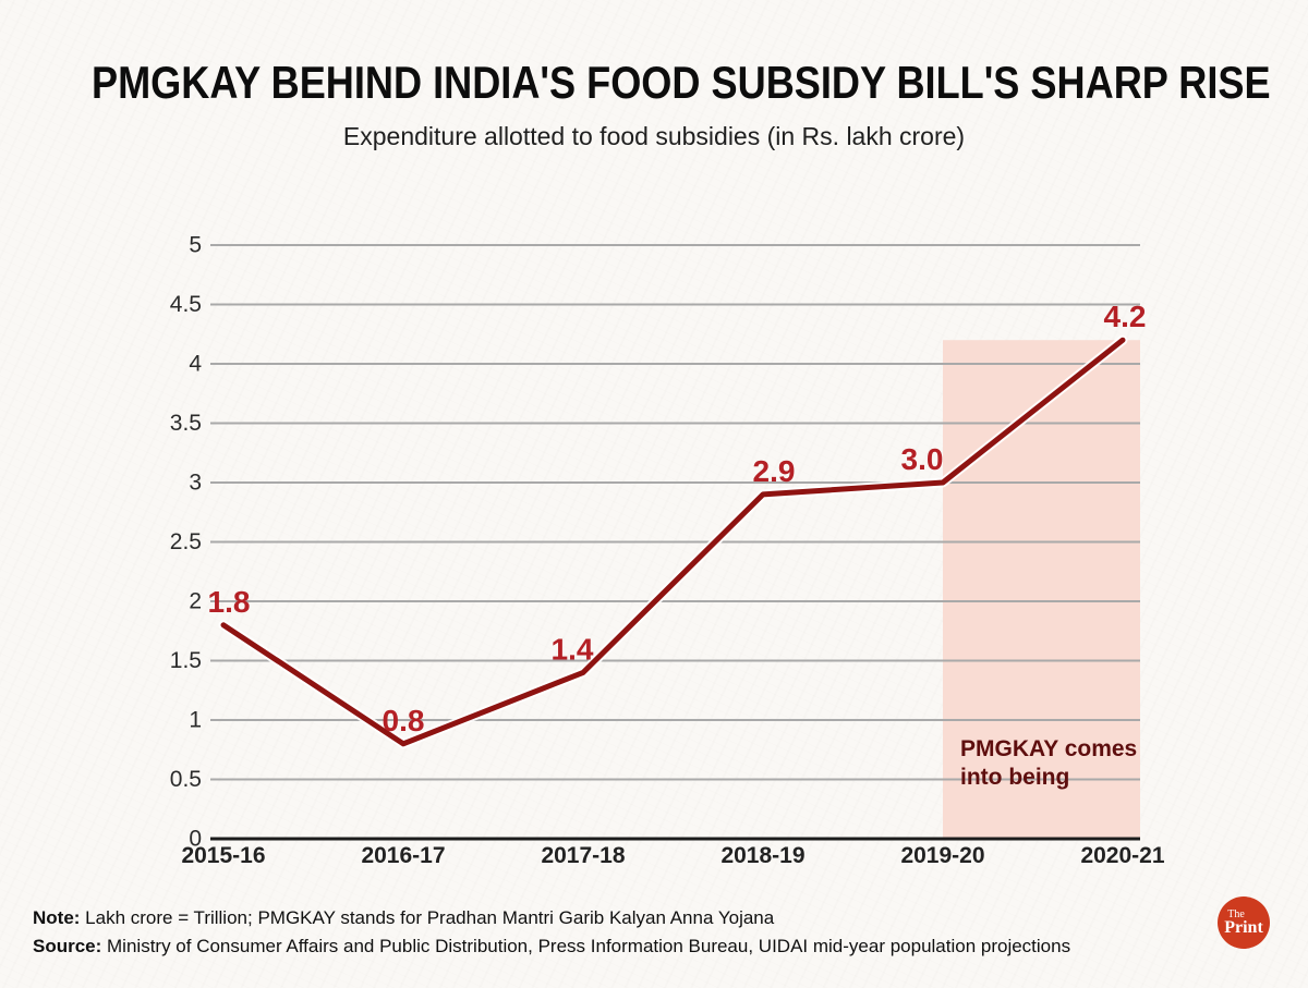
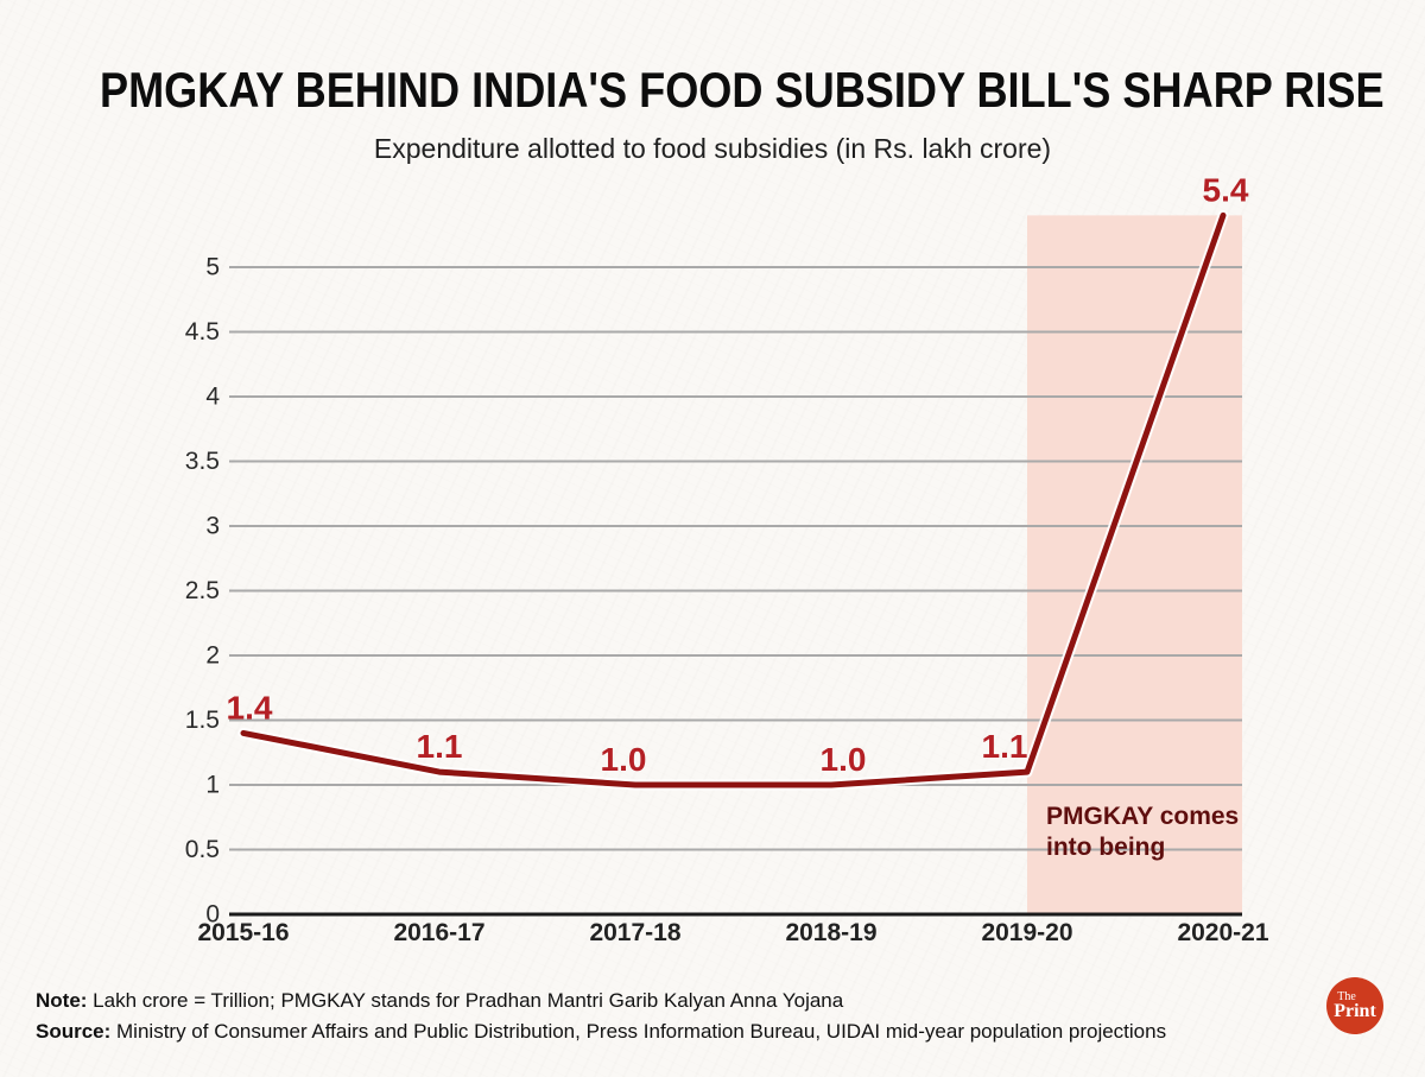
2015-16: 1.8 -> 1.4
2016-17: 0.8 -> 1.1
2017-18: 1.4 -> 1.0
2018-19: 2.9 -> 1.0
2019-20: 3.0 -> 1.1
2020-21: 4.2 -> 5.4
